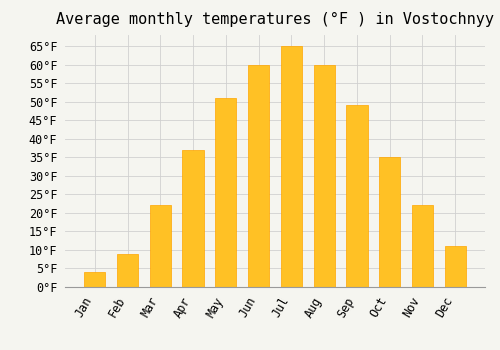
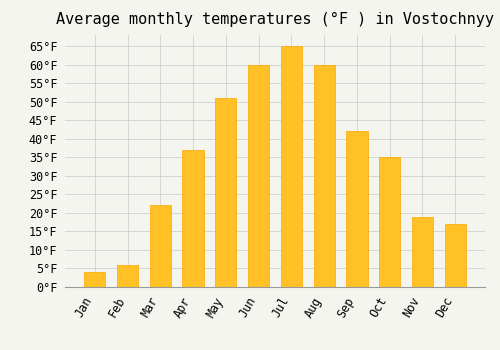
Feb: 9°F -> 6°F
Sep: 49°F -> 42°F
Nov: 22°F -> 19°F
Dec: 11°F -> 17°F
